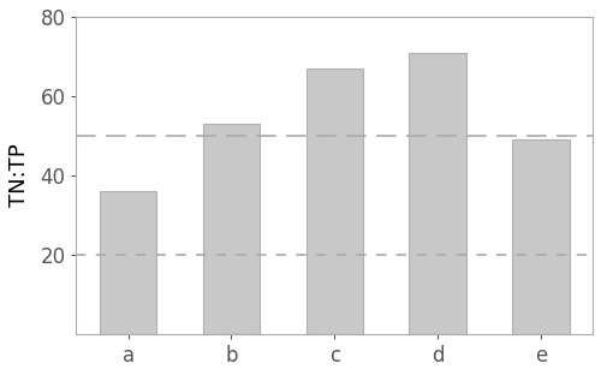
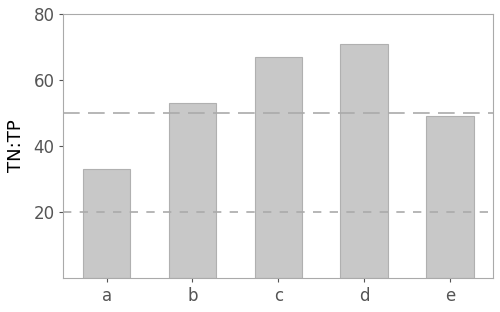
a: 36 -> 33
